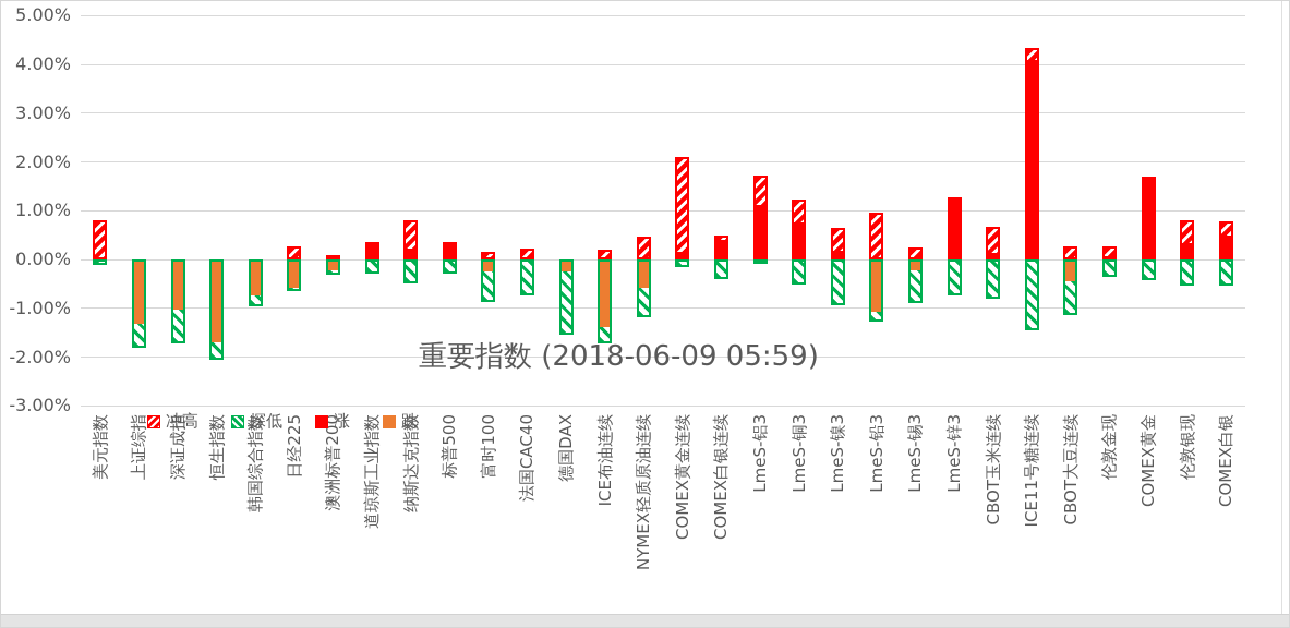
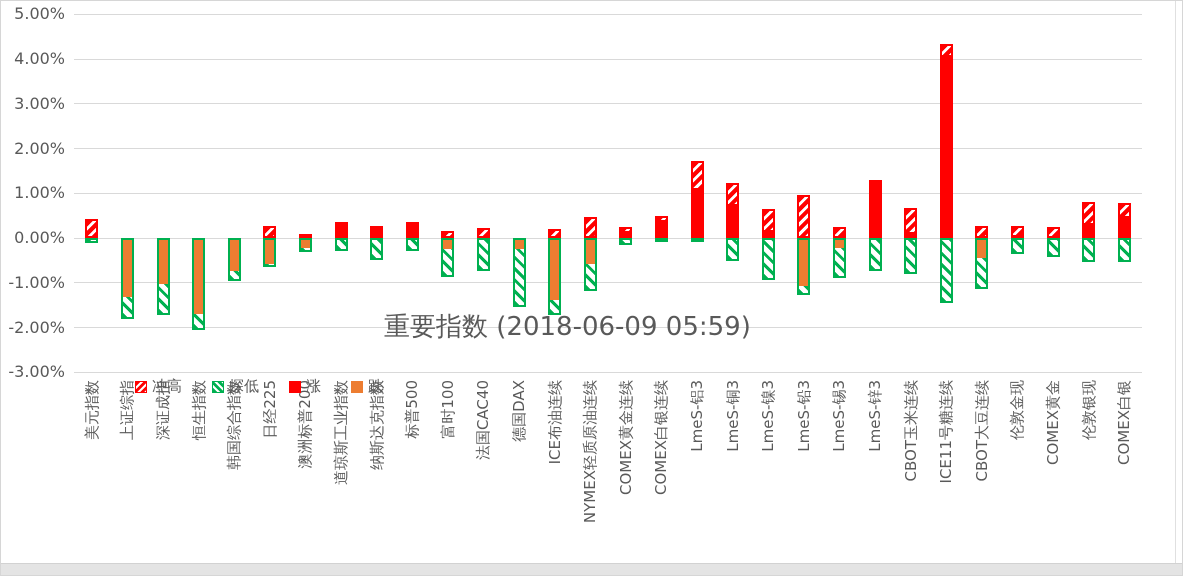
冲高/美元指数: 0.8% -> 0.4%
冲高/纳斯达克指数: 0.8% -> 0.3%
冲高/COMEX黄金连续: 2.1% -> 0.2%
探低/COMEX白银连续: -0.4% -> -0.1%
冲高/LmeS-锌3: 0.8% -> 1.3%
涨/COMEX黄金: 1.7% -> 0.1%
